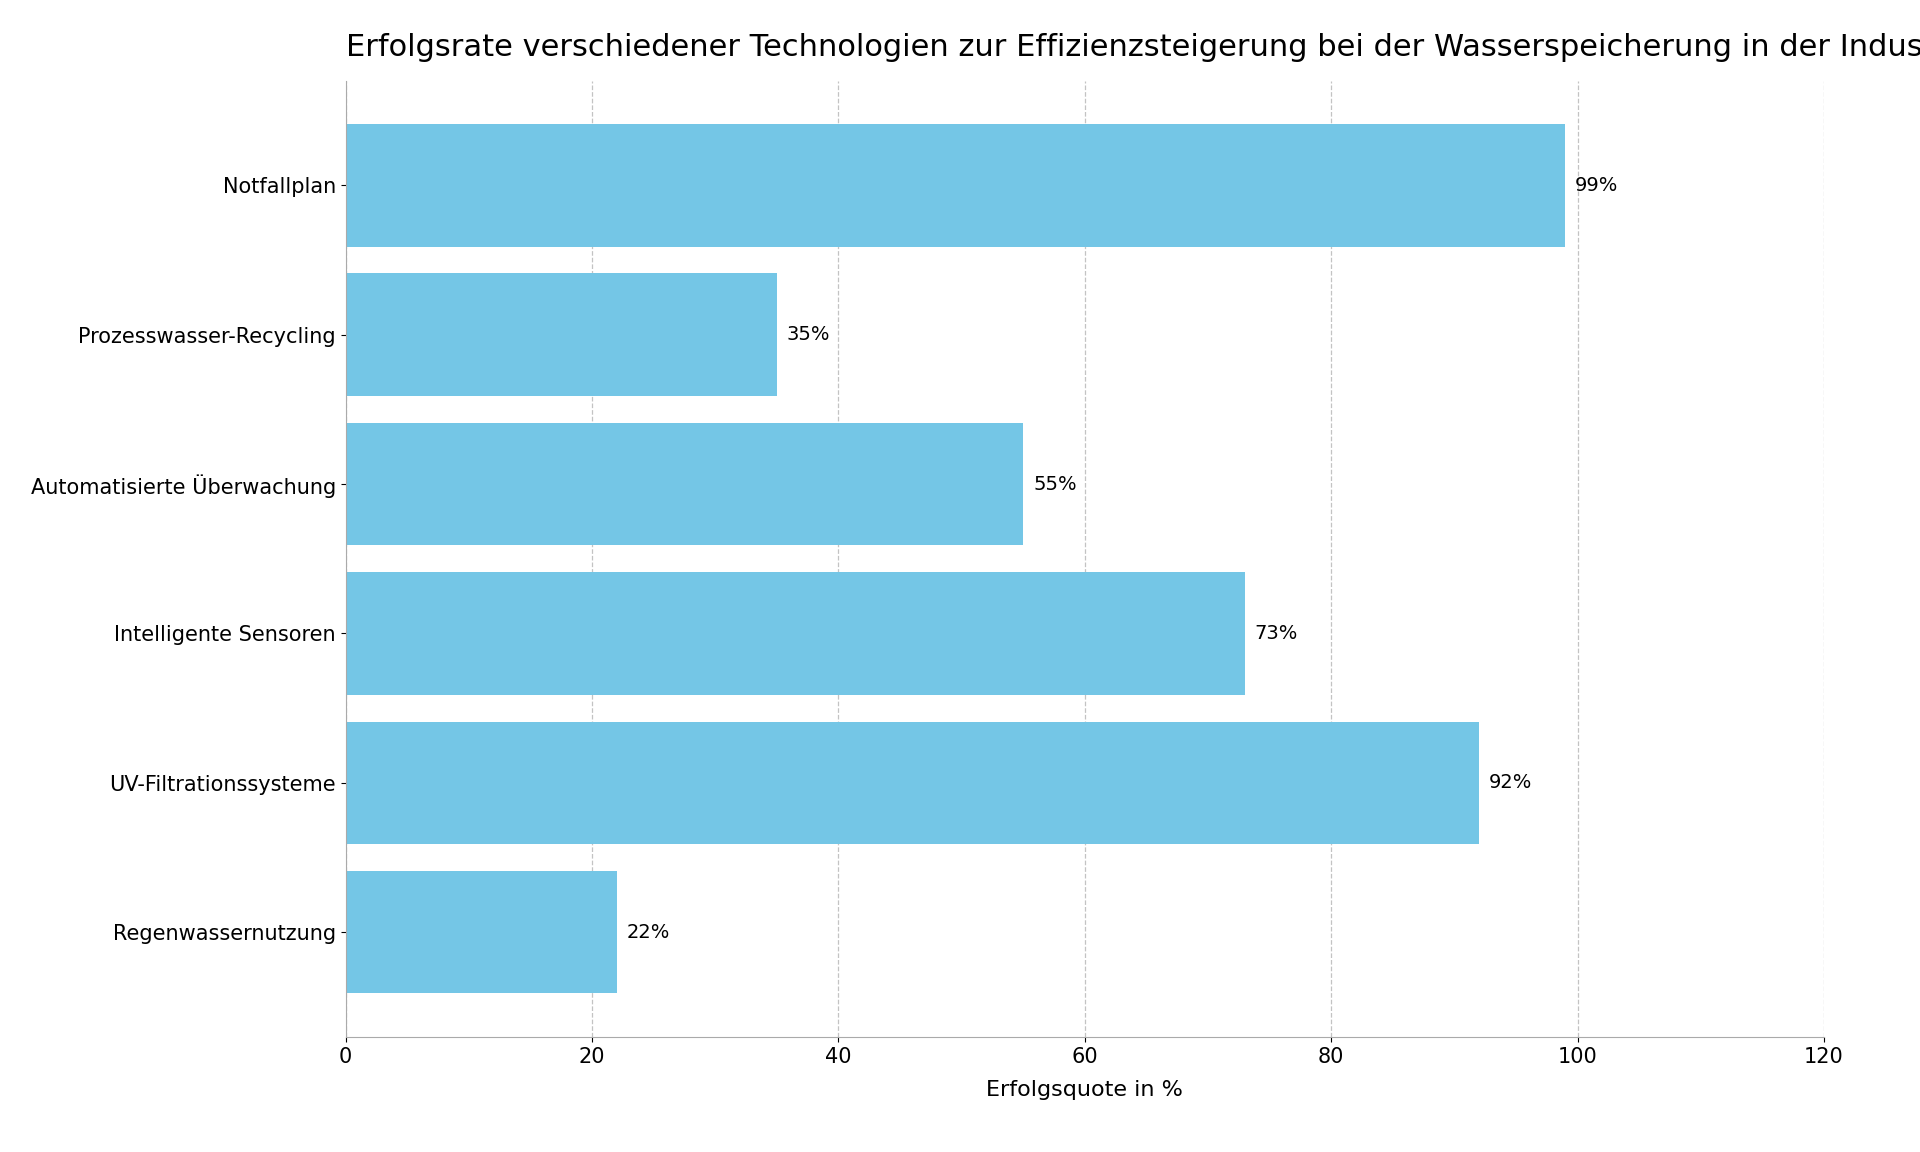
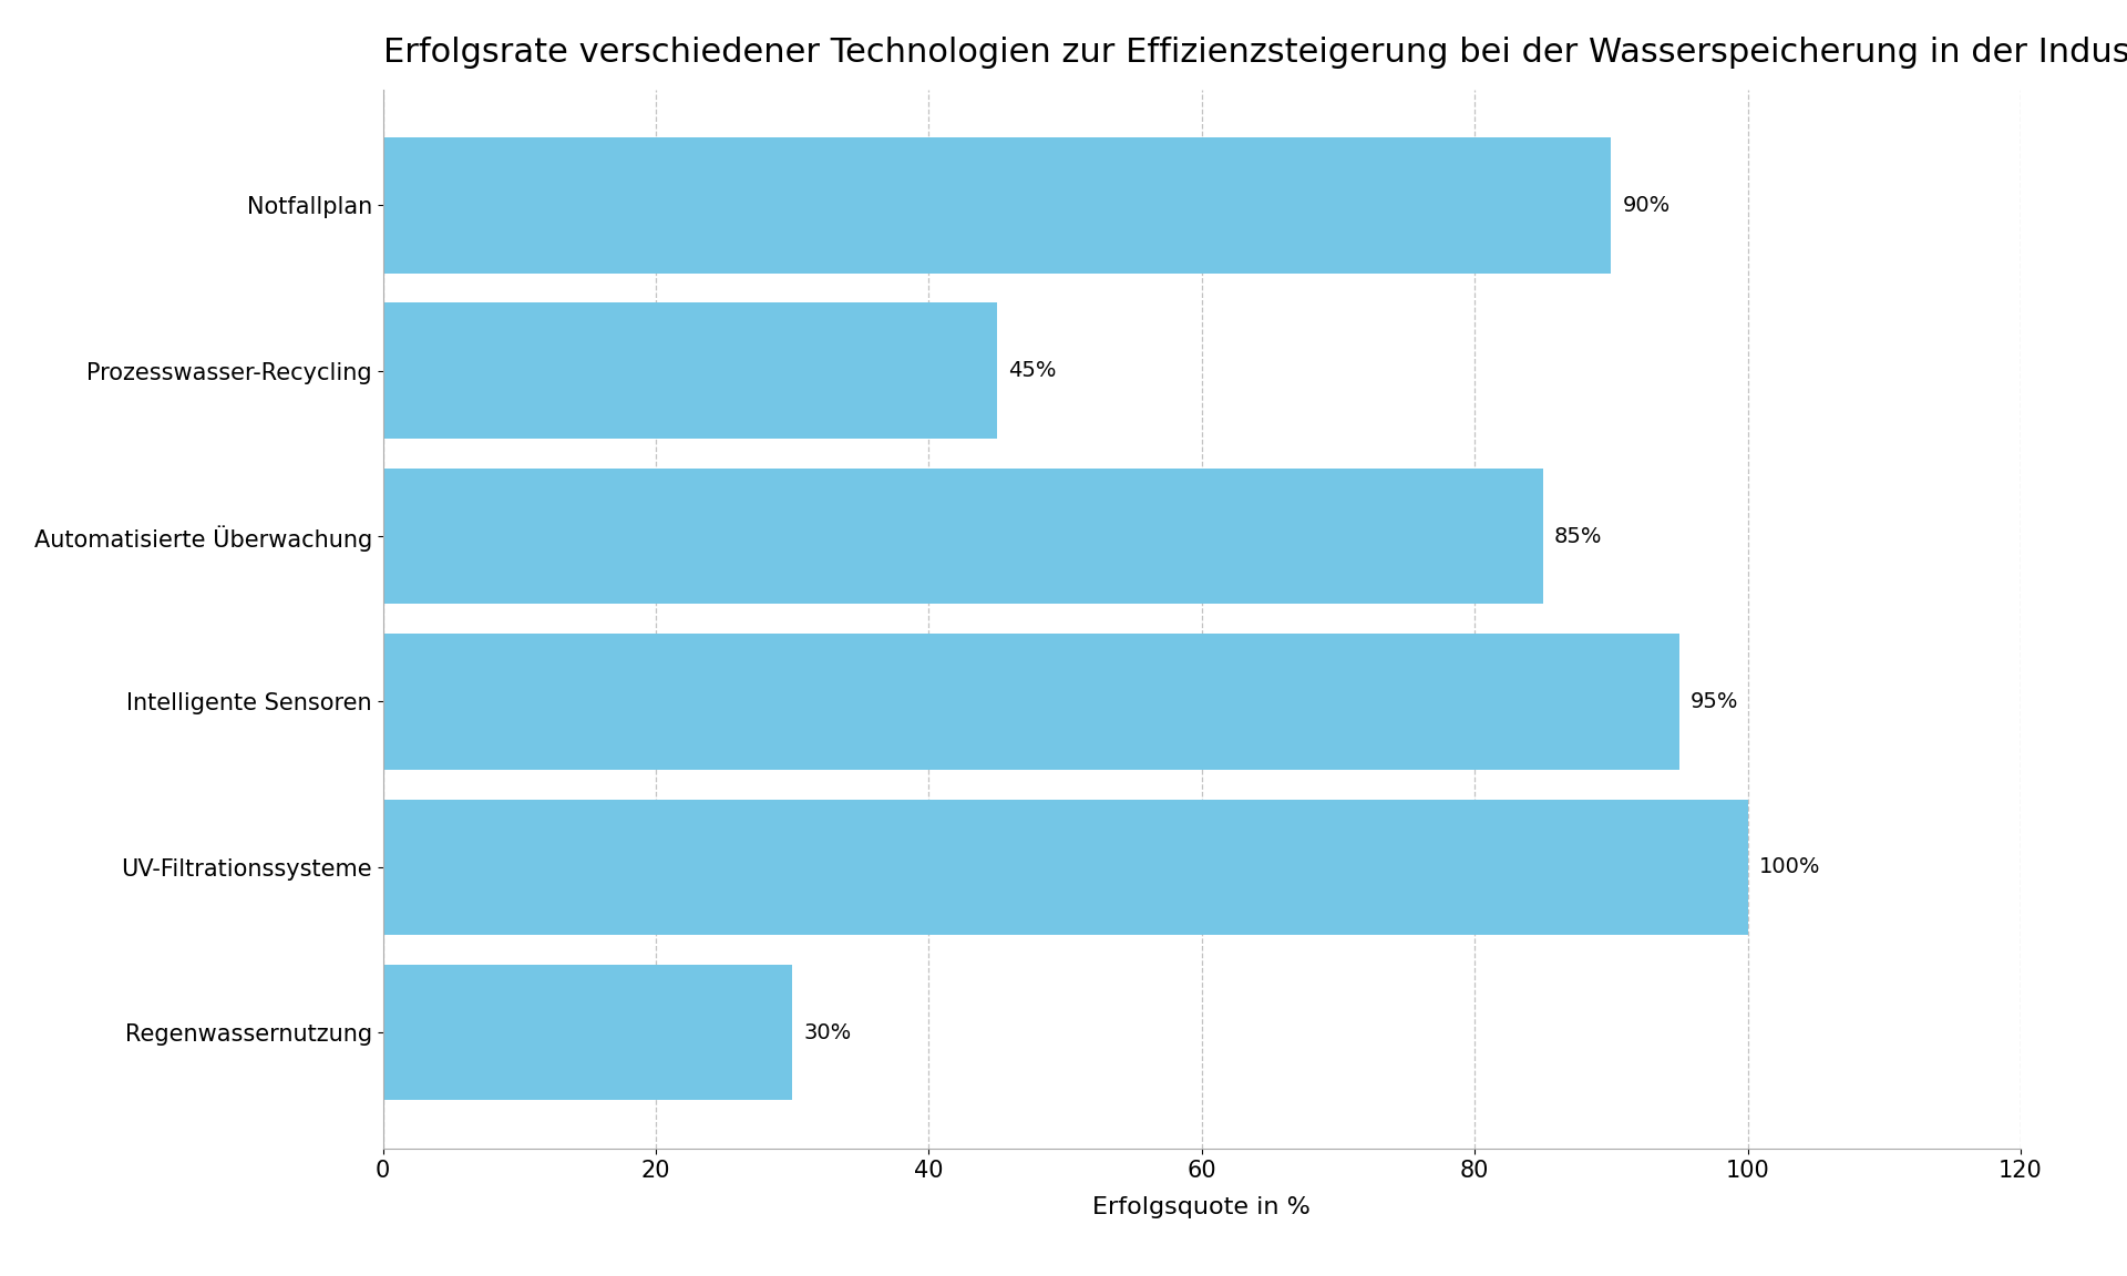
Notfallplan: 99% -> 90%
Prozesswasser-Recycling: 35% -> 45%
Automatisierte Überwachung: 55% -> 85%
Intelligente Sensoren: 73% -> 95%
UV-Filtrationssysteme: 92% -> 100%
Regenwassernutzung: 22% -> 30%
